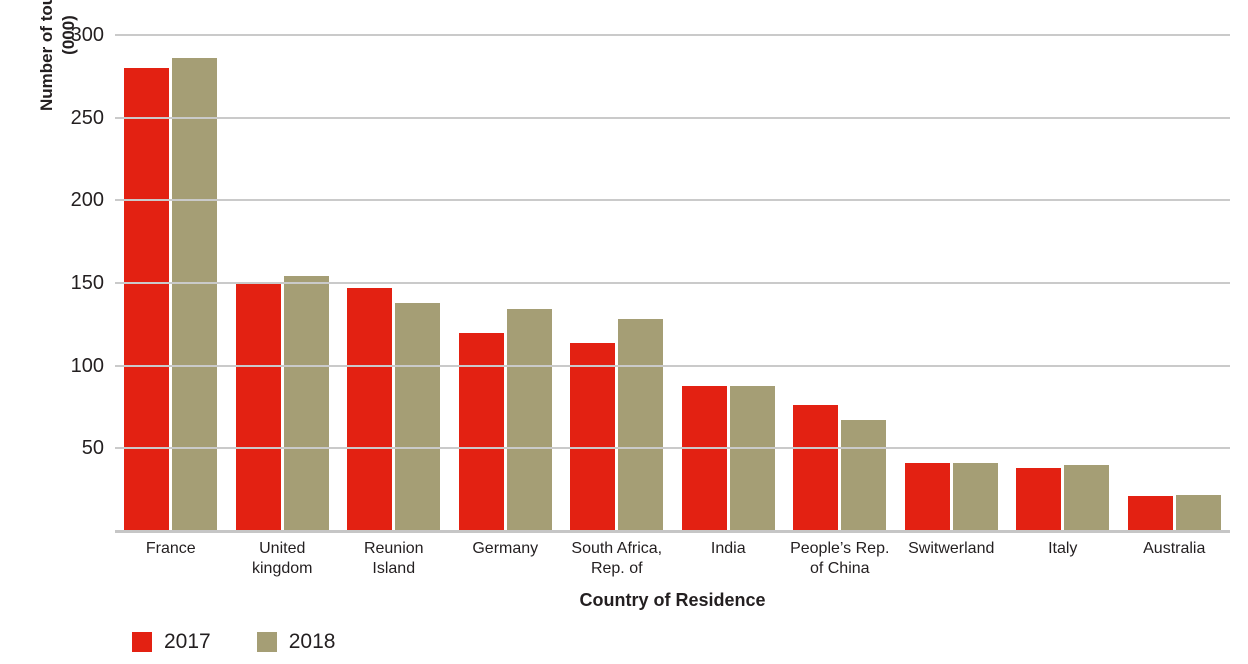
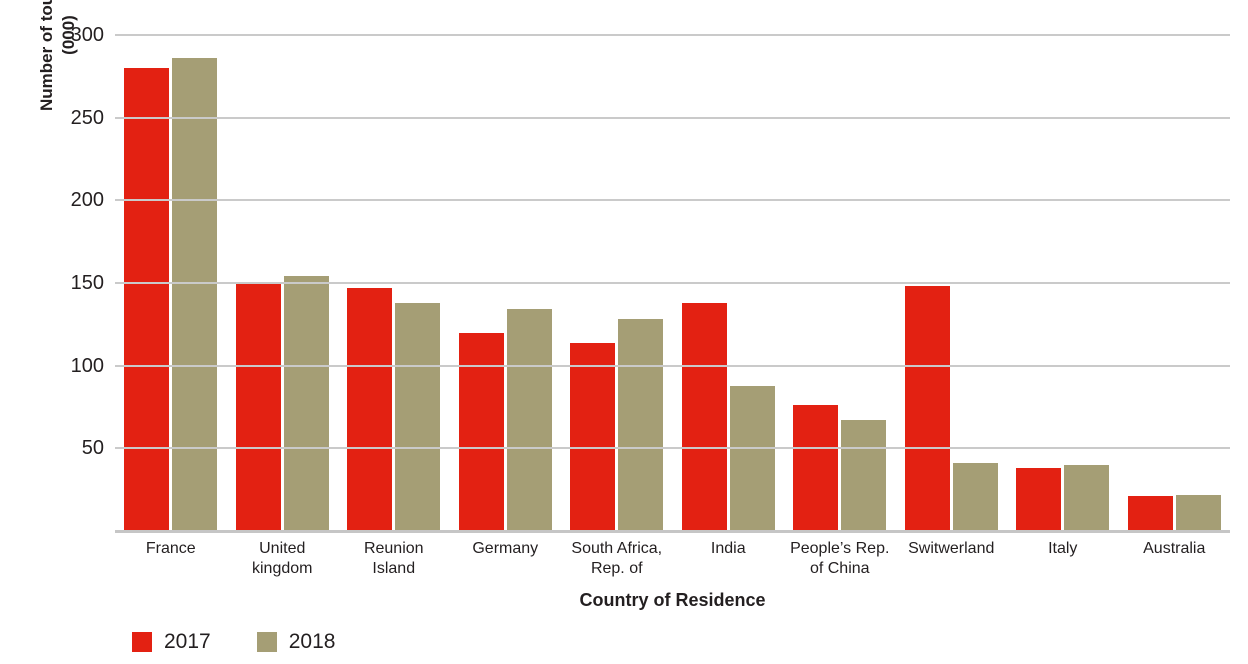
2017/India: 88 -> 138
2017/Switwerland: 41 -> 148
